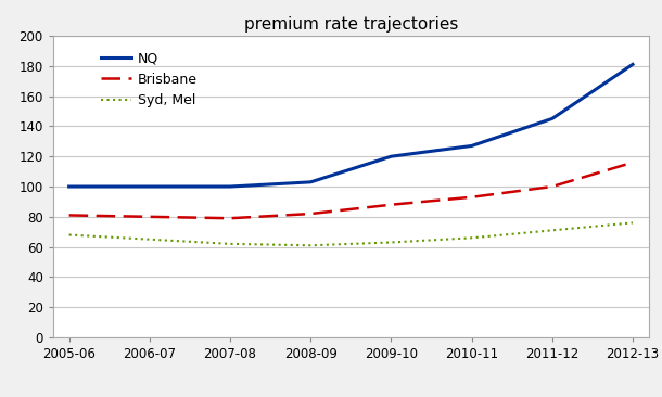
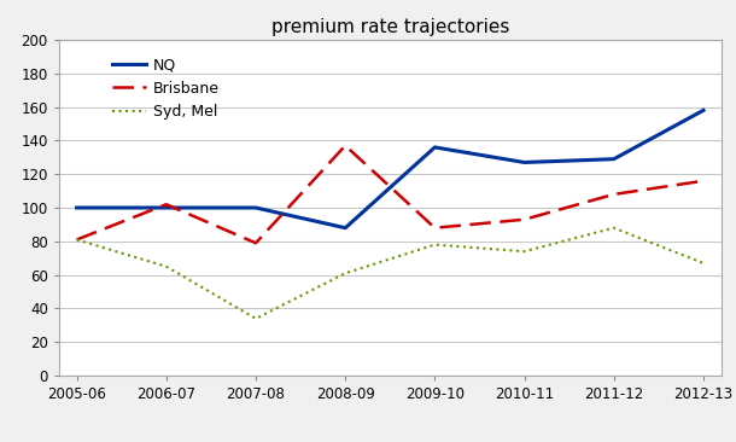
Syd, Mel/2005-06: 68 -> 81
Brisbane/2006-07: 80 -> 102
Syd, Mel/2007-08: 62 -> 34
NQ/2008-09: 103 -> 88
Brisbane/2008-09: 82 -> 137
NQ/2009-10: 120 -> 136
Syd, Mel/2009-10: 63 -> 78
Syd, Mel/2010-11: 66 -> 74
NQ/2011-12: 145 -> 129
Brisbane/2011-12: 100 -> 108
Syd, Mel/2011-12: 71 -> 88
NQ/2012-13: 181 -> 158
Syd, Mel/2012-13: 76 -> 67
